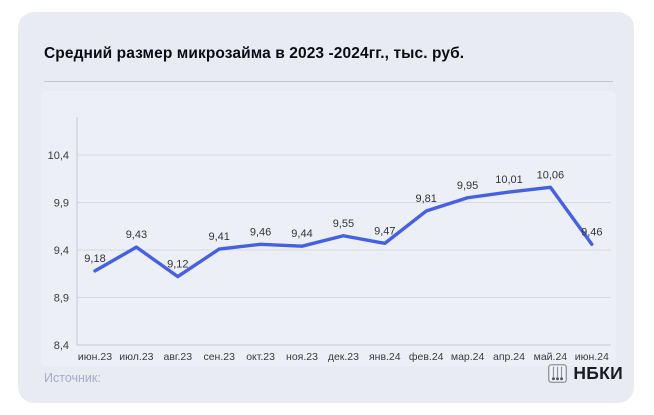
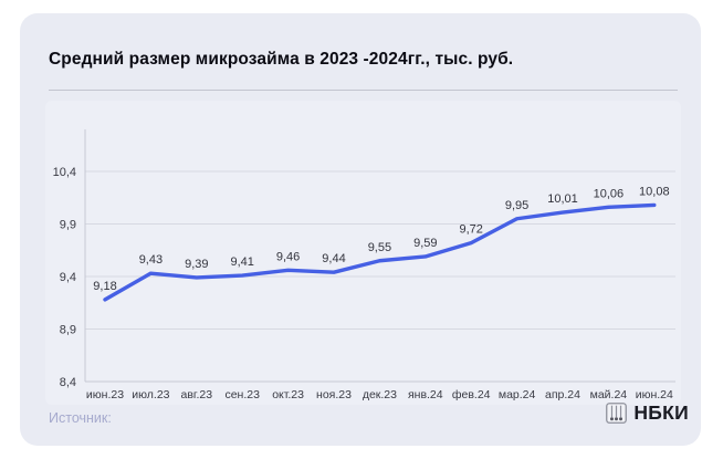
авг.23: 9,12 -> 9,39
янв.24: 9,47 -> 9,59
фев.24: 9,81 -> 9,72
июн.24: 9,46 -> 10,08
